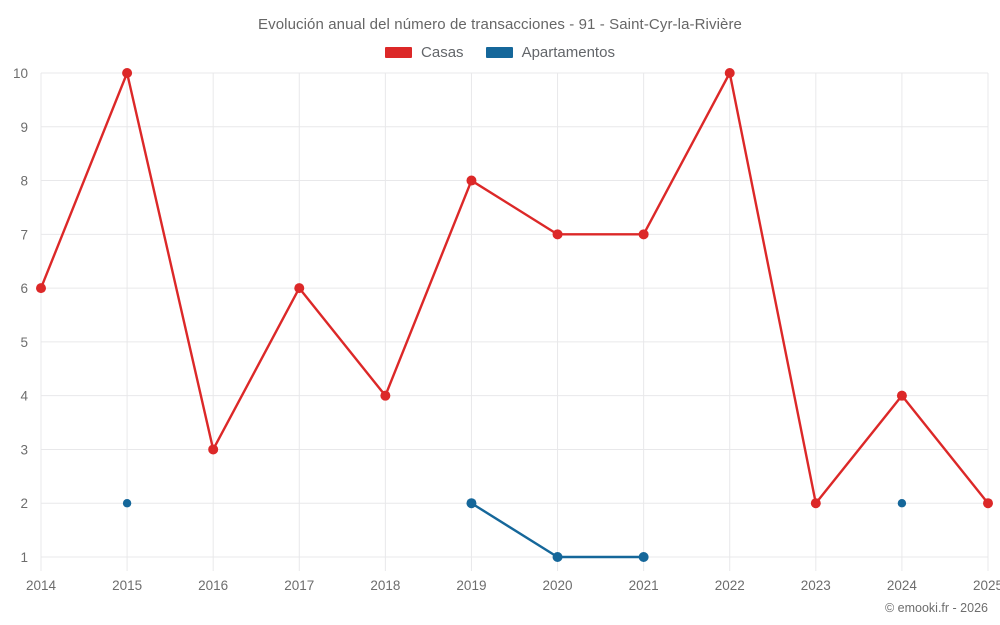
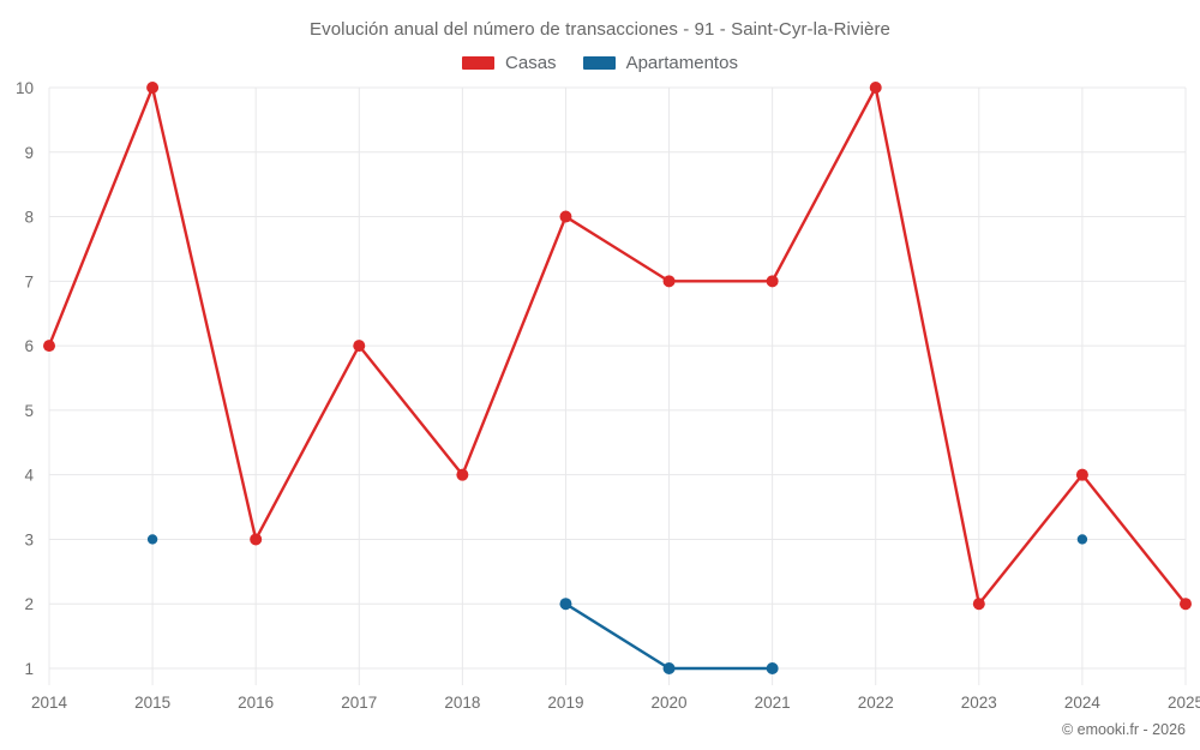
Apartamentos/2015: 2 -> 3
Apartamentos/2024: 2 -> 3
